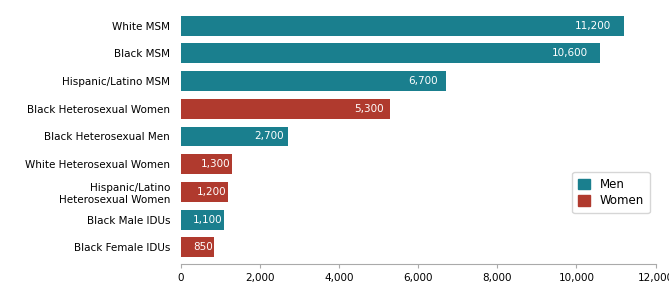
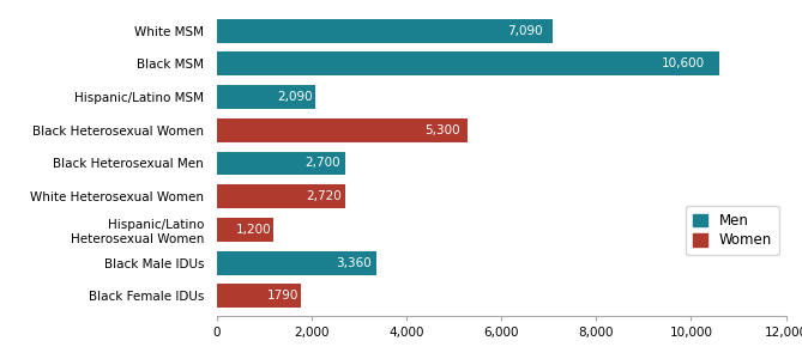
White MSM: 11,200 -> 7,090
Hispanic/Latino MSM: 6,700 -> 2,090
White Heterosexual Women: 1,300 -> 2,720
Black Male IDUs: 1,100 -> 3,360
Black Female IDUs: 850 -> 1790
